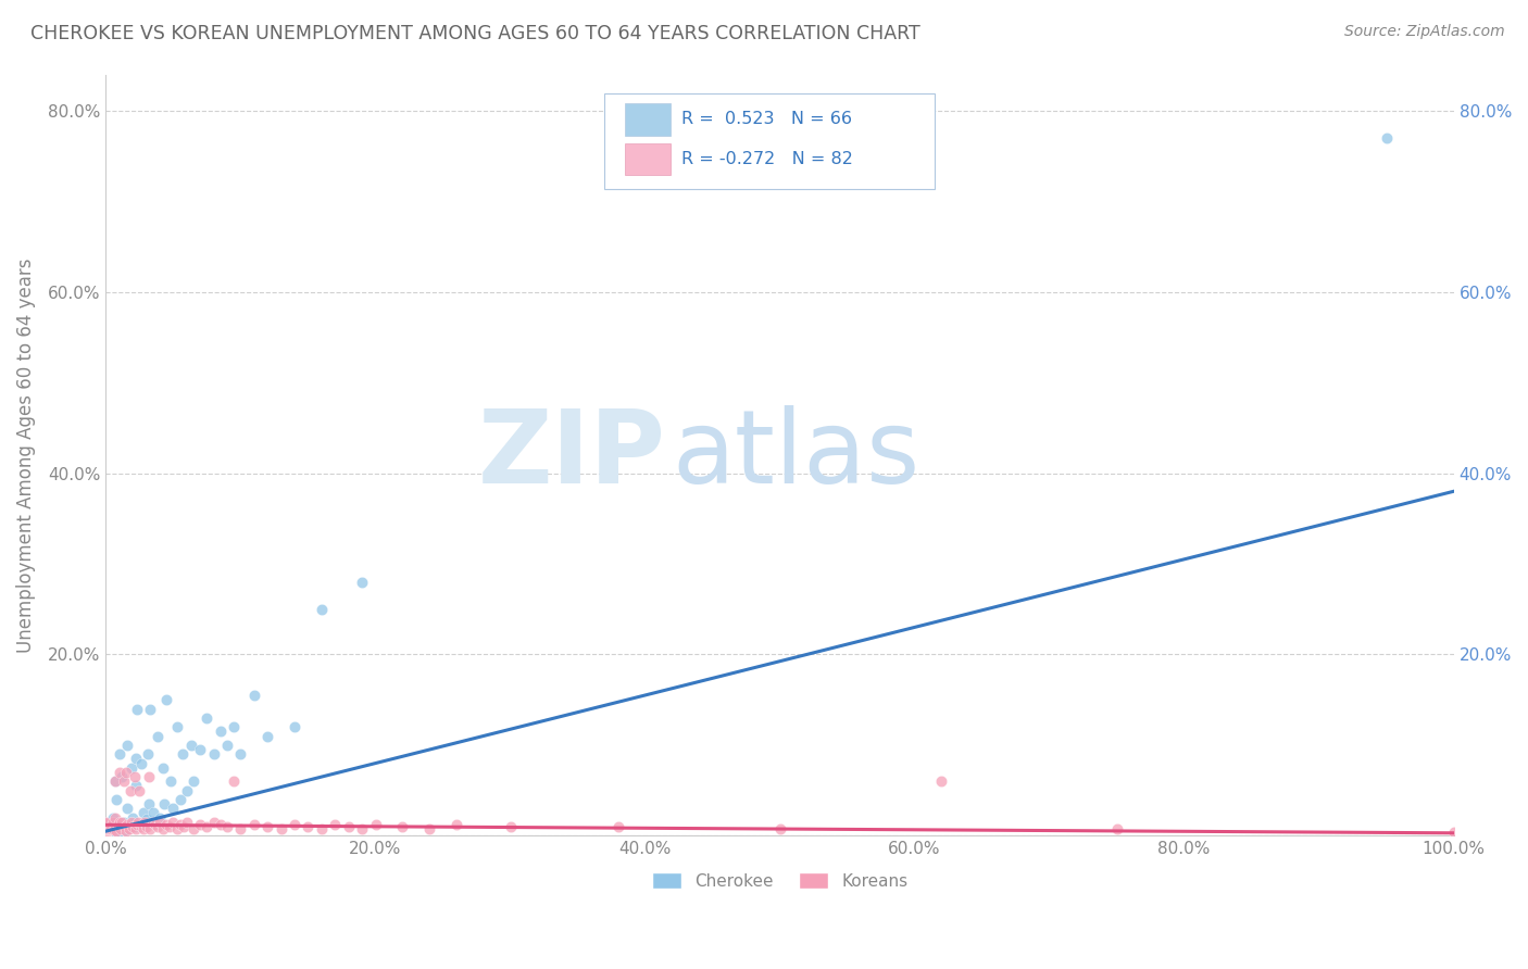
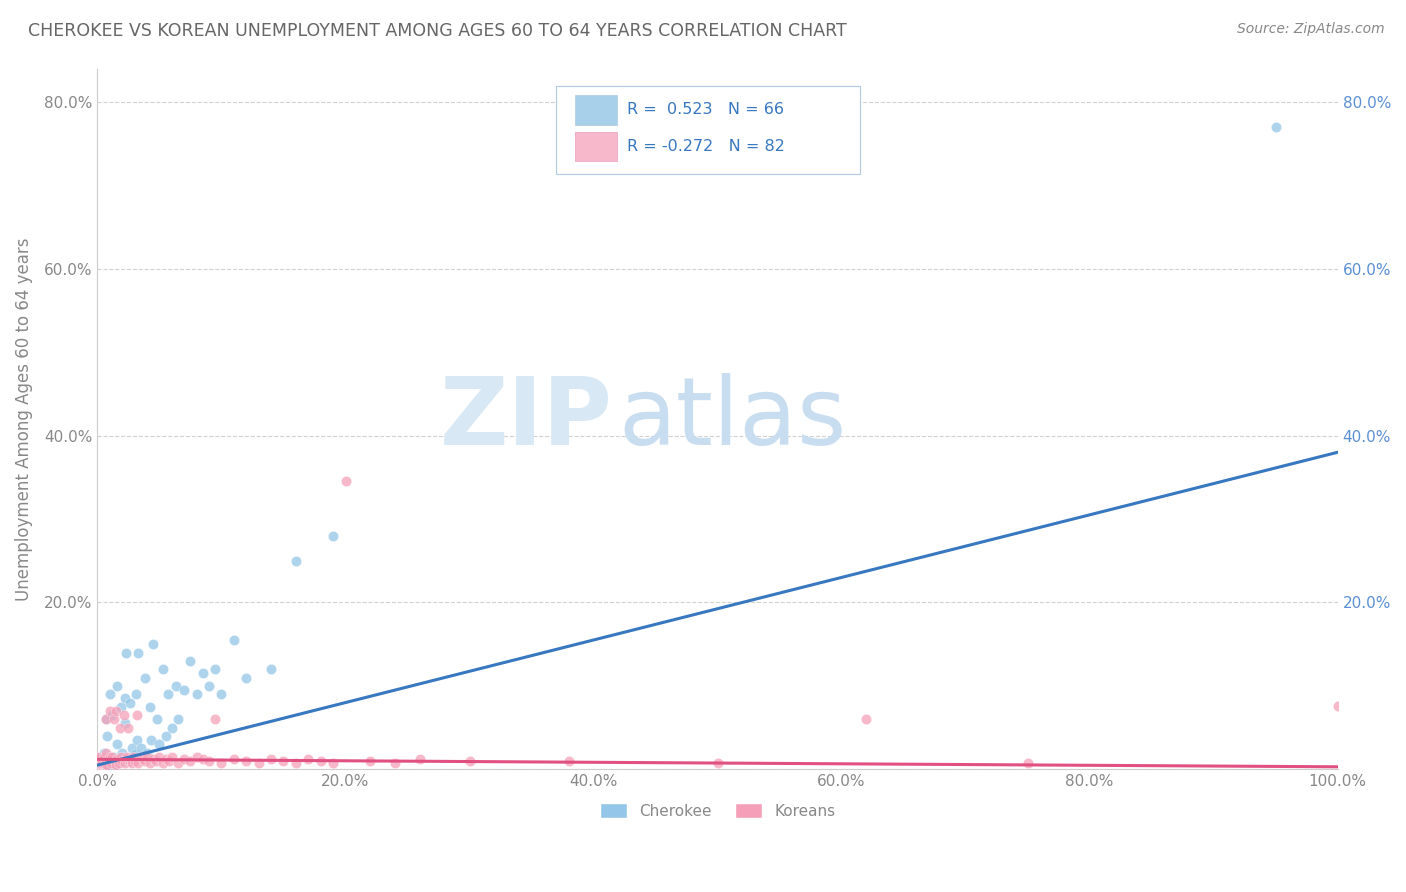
Koreans/20.0%: 1.2% -> 34.6%
Koreans/100.0%: 0.4% -> 7.6%
